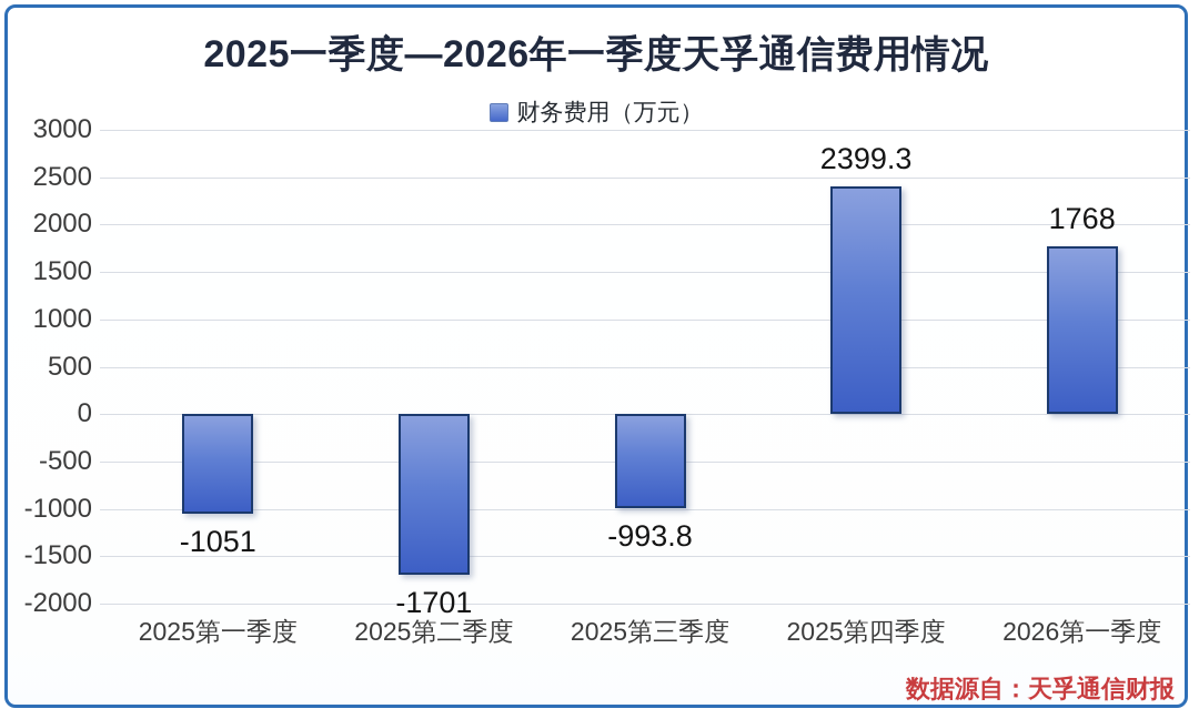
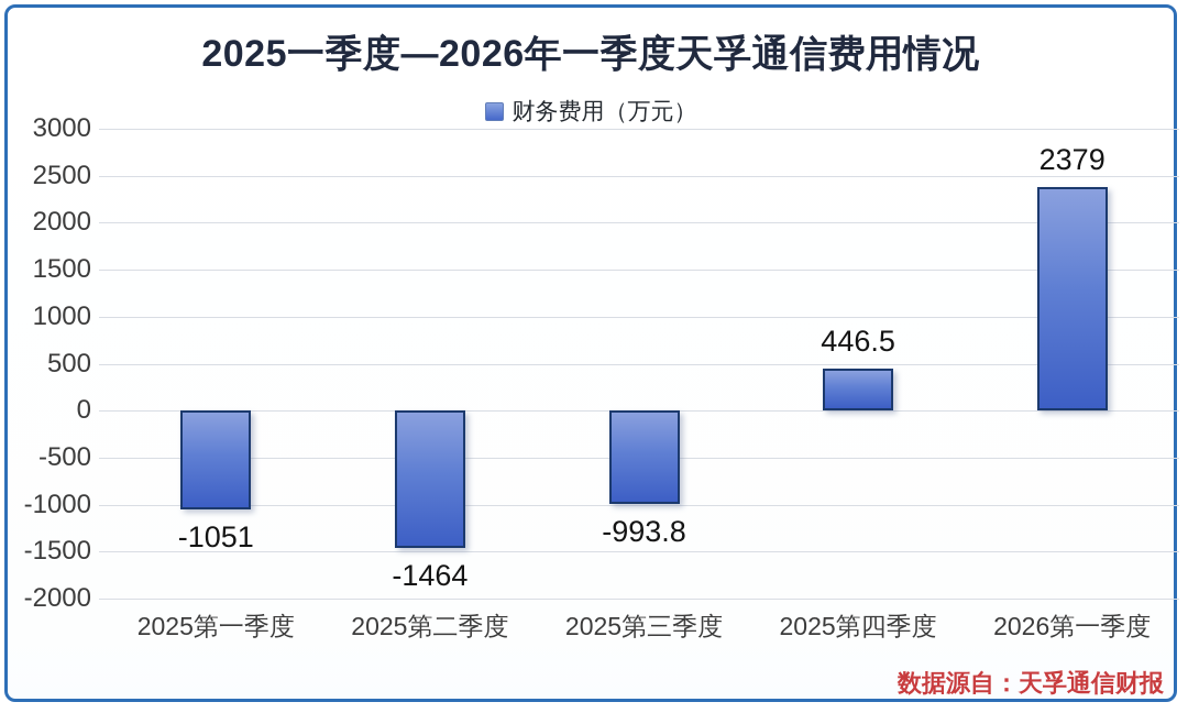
2025第二季度: -1701 -> -1464
2025第四季度: 2399.3 -> 446.5
2026第一季度: 1768 -> 2379
